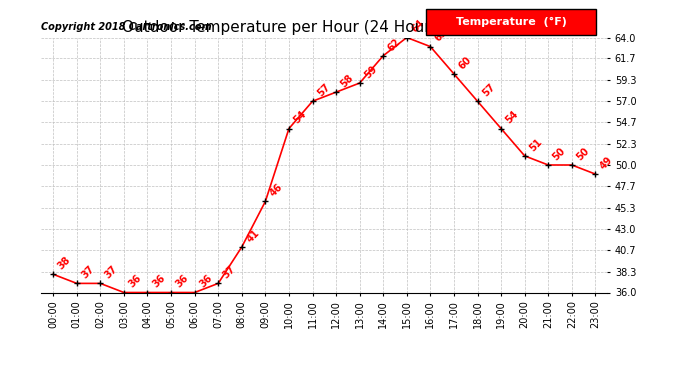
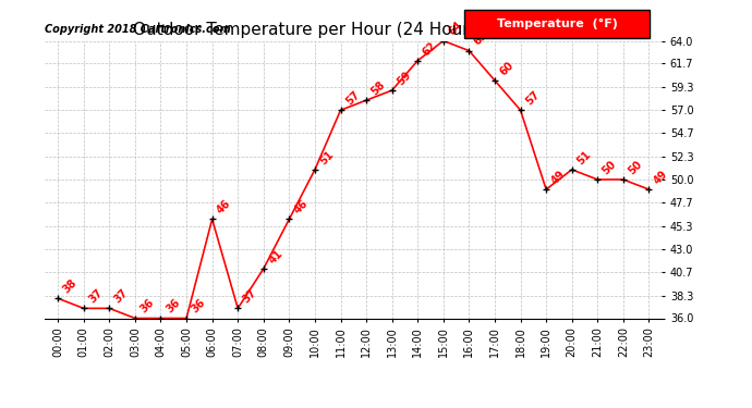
06:00: 36 -> 46
10:00: 54 -> 51
19:00: 54 -> 49
